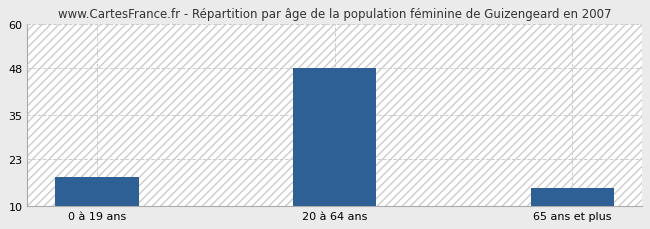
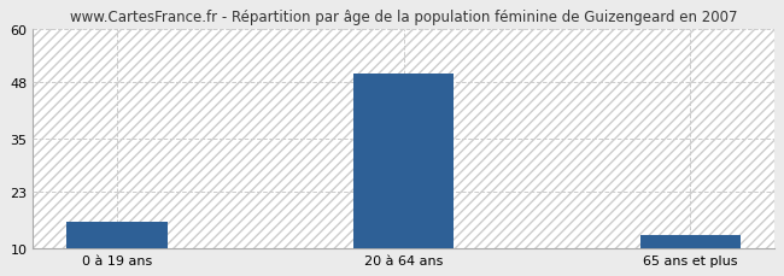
0 à 19 ans: 18 -> 16
20 à 64 ans: 48 -> 50
65 ans et plus: 15 -> 13
